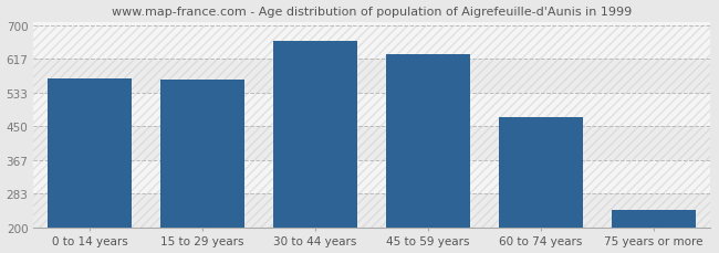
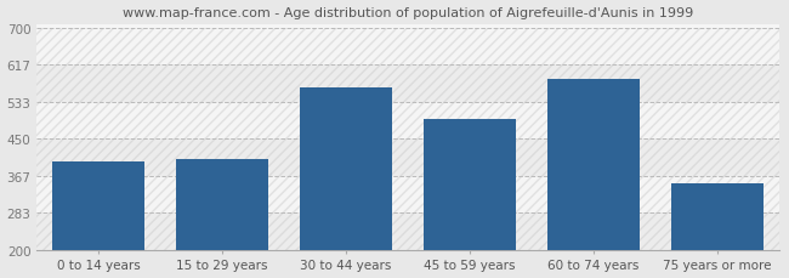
0 to 14 years: 570 -> 400
15 to 29 years: 567 -> 405
30 to 44 years: 663 -> 565
45 to 59 years: 628 -> 495
60 to 74 years: 473 -> 585
75 years or more: 242 -> 350
